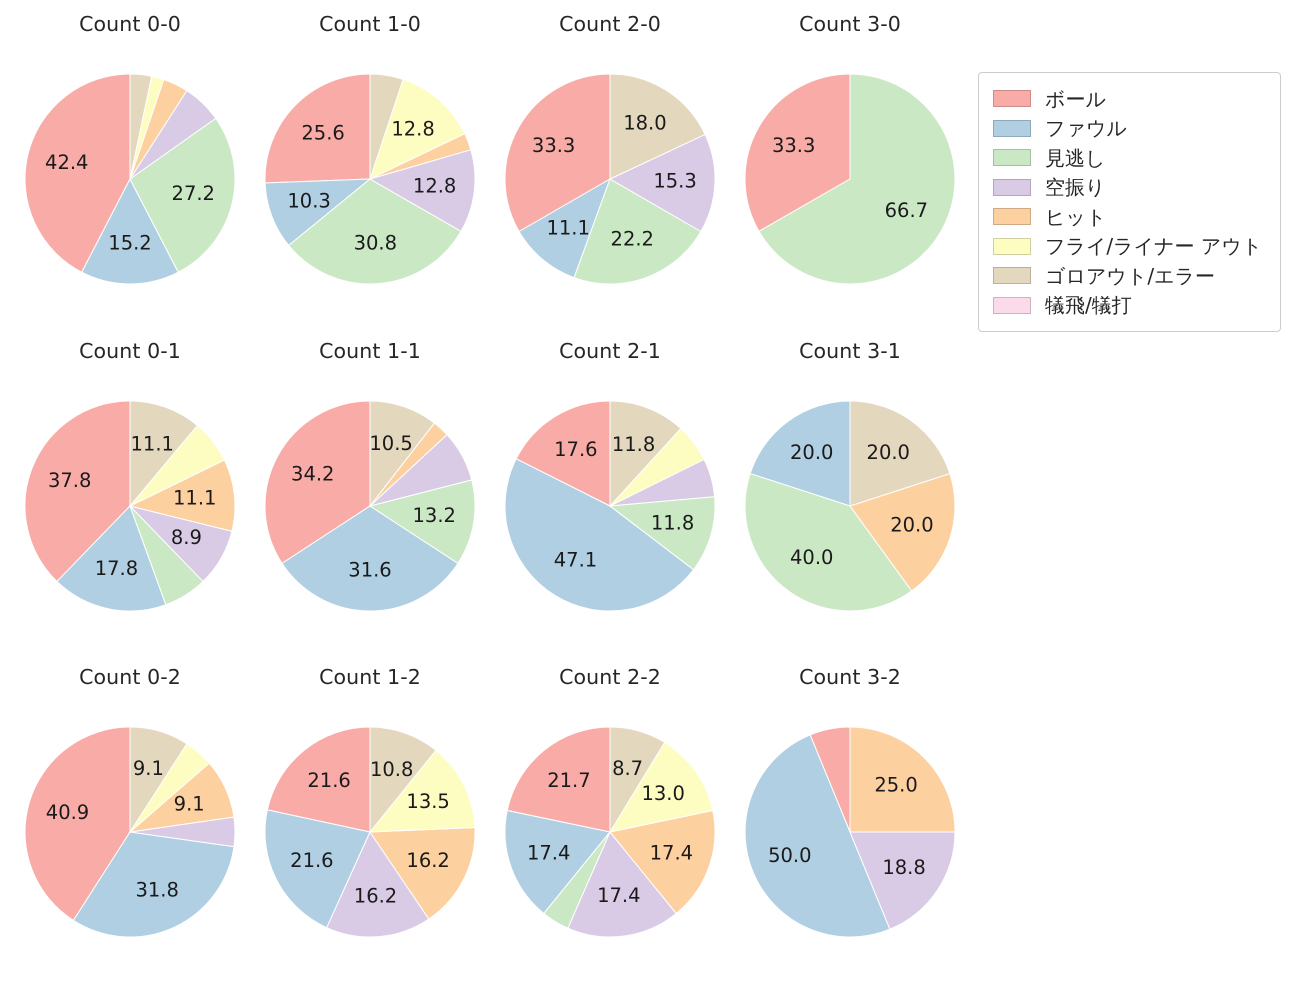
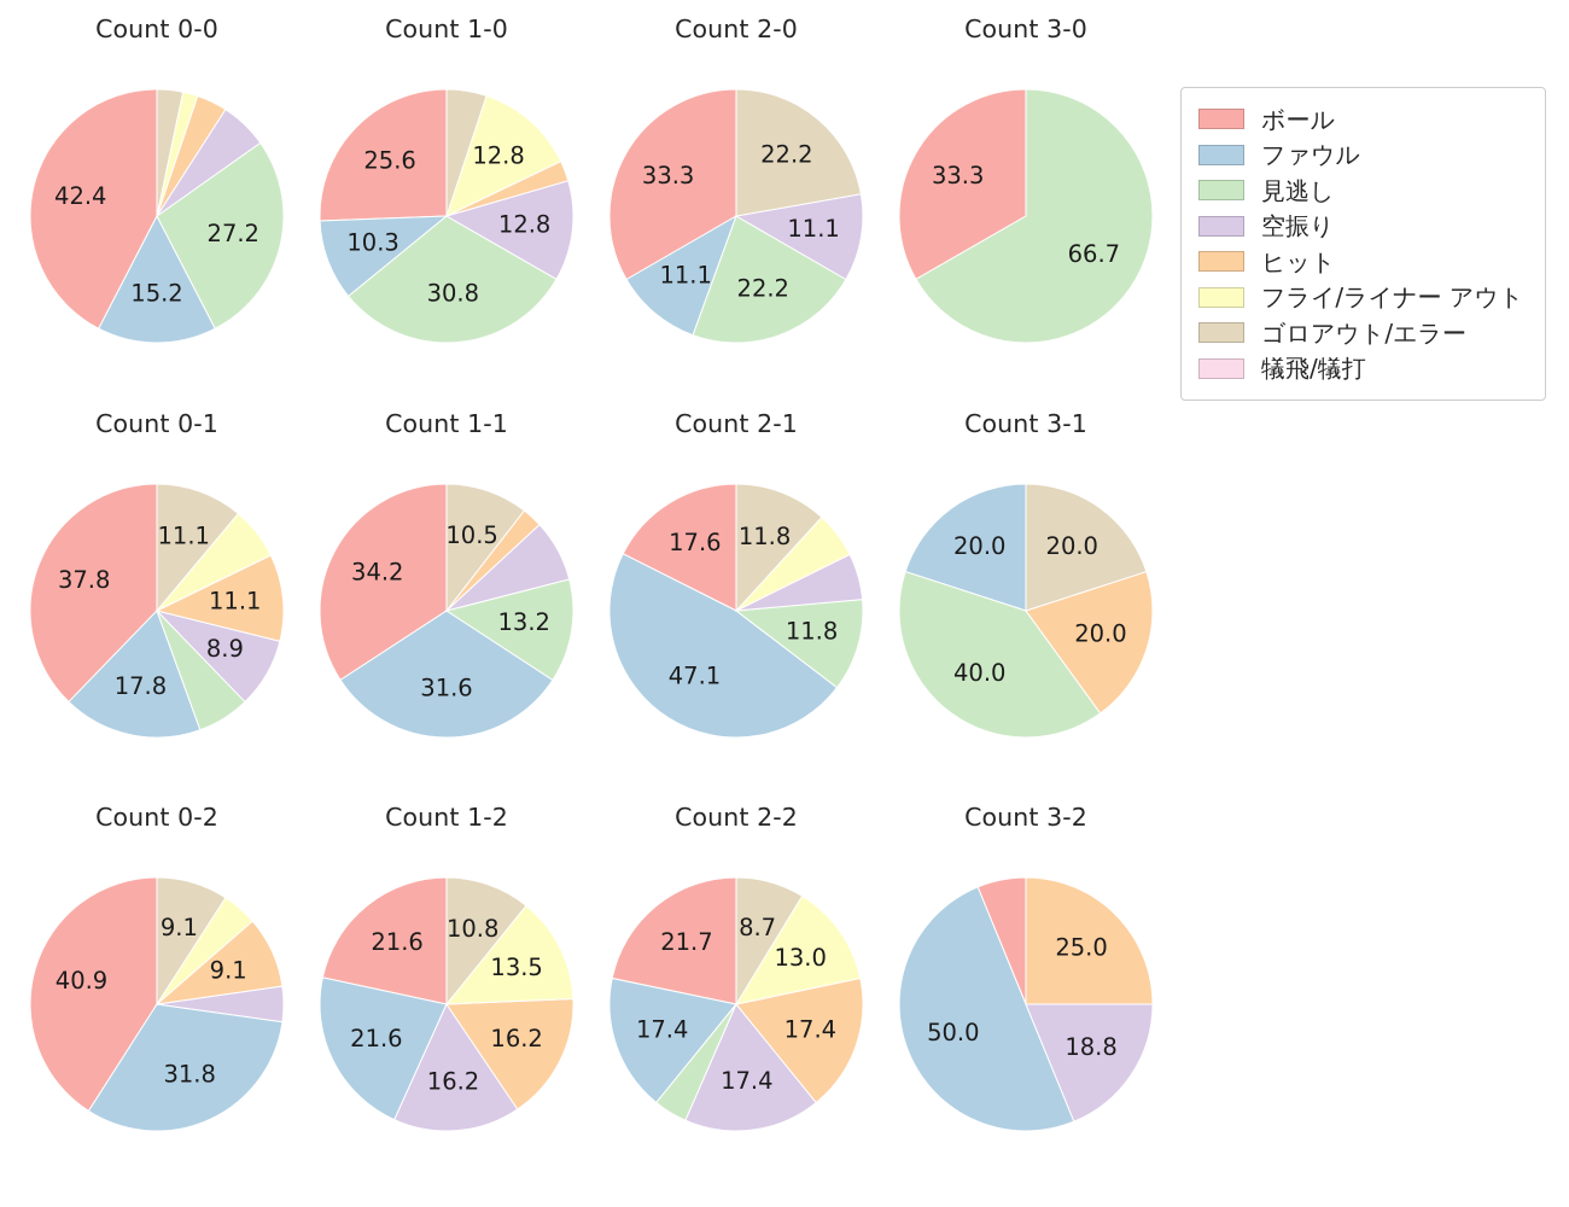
Count 2-0/空振り: 15.3 -> 11.1
Count 2-0/ゴロアウト/エラー: 18.0 -> 22.2
